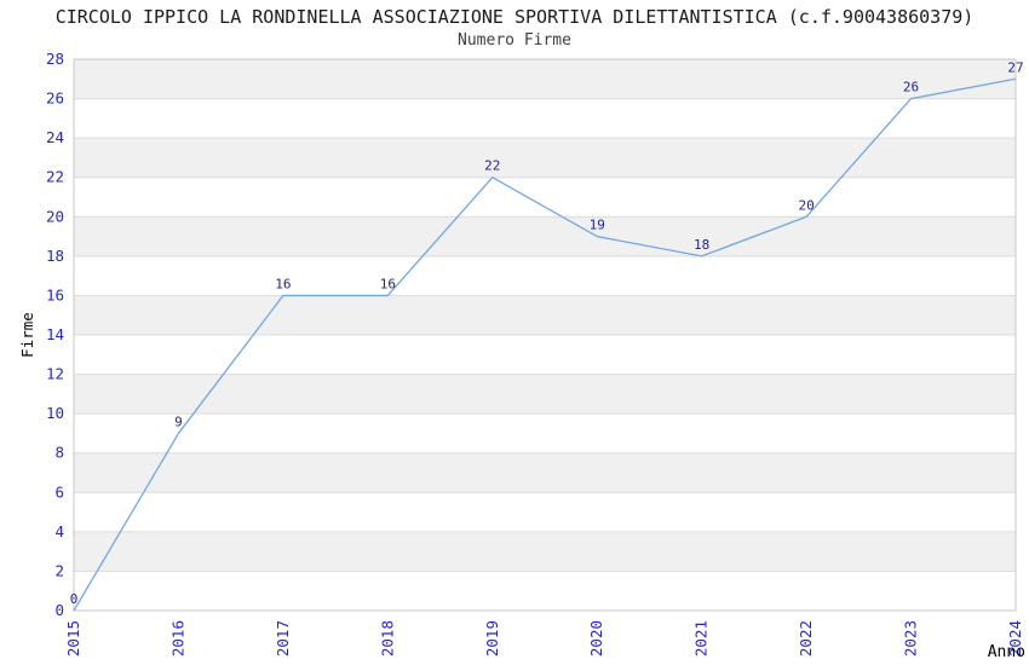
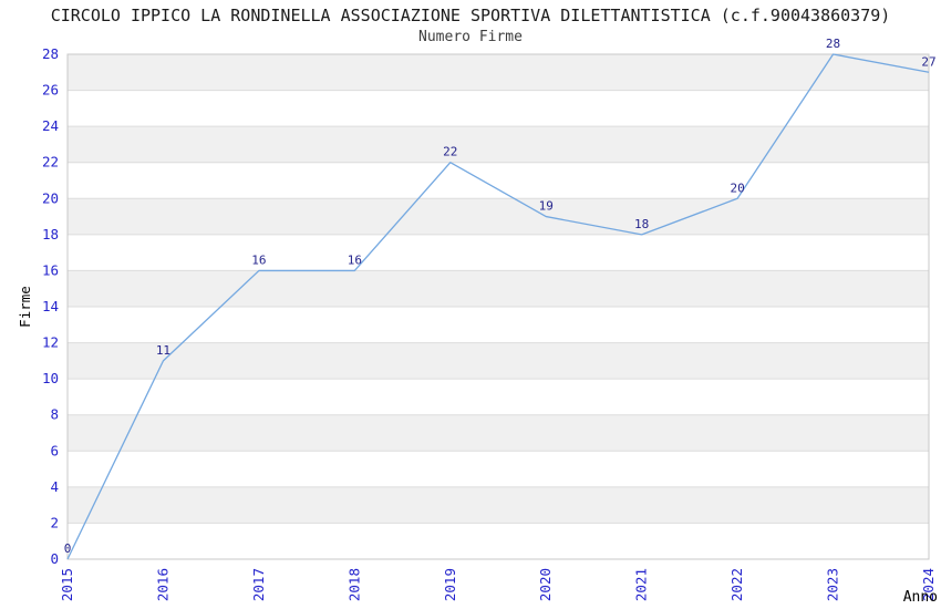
2016: 9 -> 11
2023: 26 -> 28
